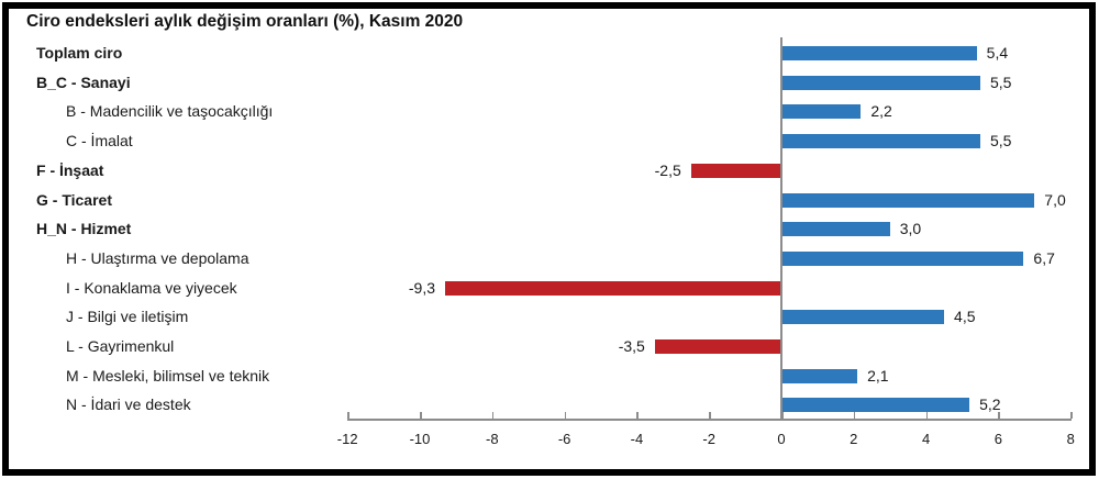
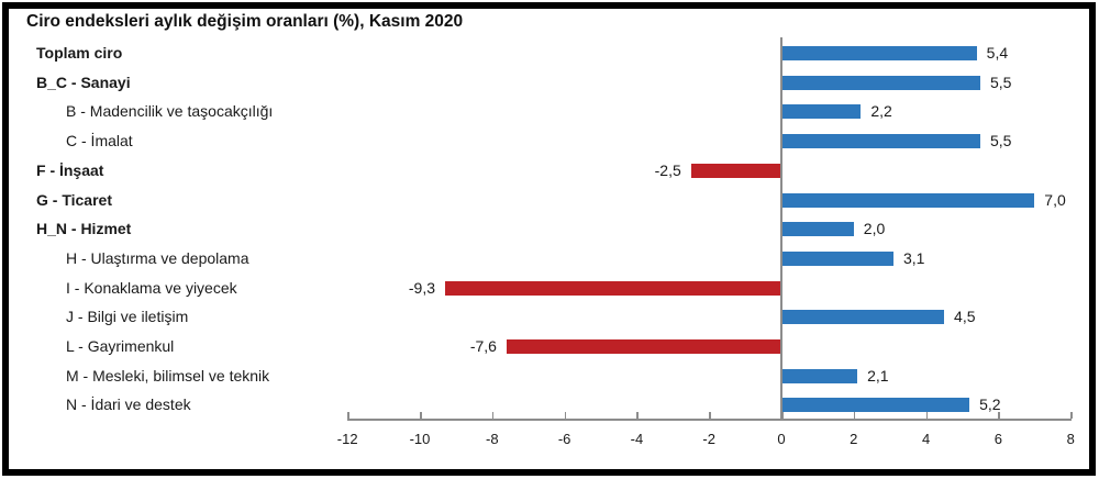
H_N - Hizmet: 3,0 -> 2,0
H - Ulaştırma ve depolama: 6,7 -> 3,1
L - Gayrimenkul: -3,5 -> -7,6
